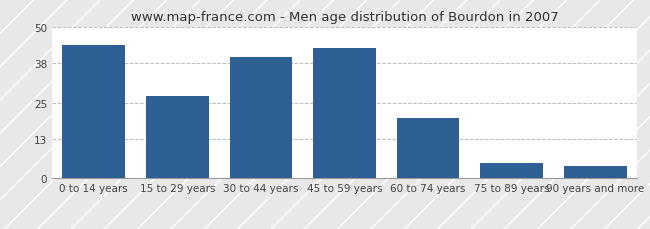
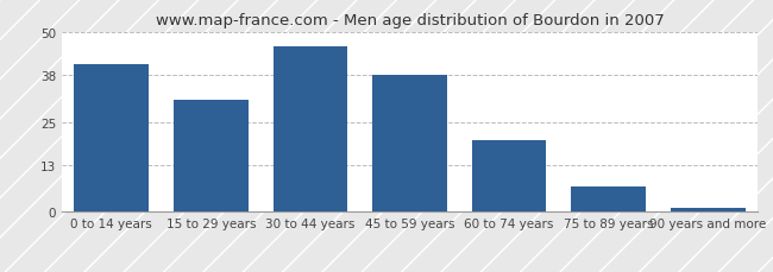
0 to 14 years: 44 -> 41
15 to 29 years: 27 -> 31
30 to 44 years: 40 -> 46
45 to 59 years: 43 -> 38
75 to 89 years: 5 -> 7
90 years and more: 4 -> 1
